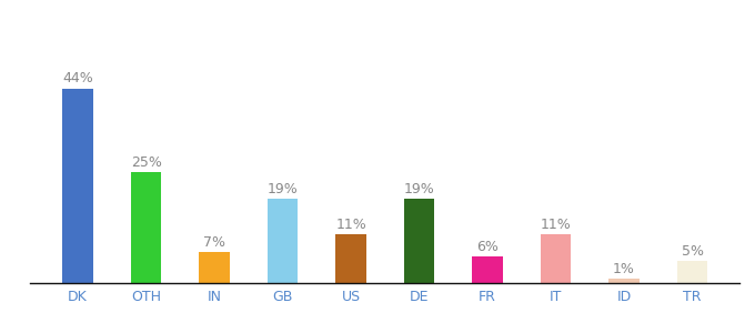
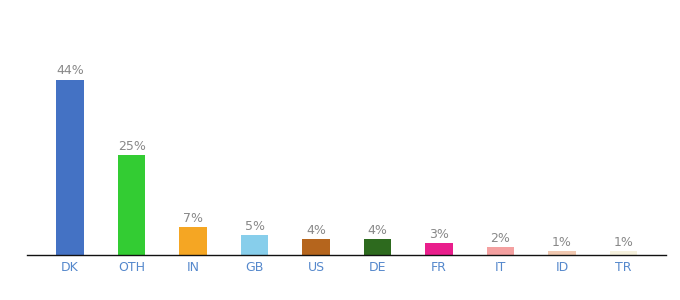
GB: 19% -> 5%
US: 11% -> 4%
DE: 19% -> 4%
FR: 6% -> 3%
IT: 11% -> 2%
TR: 5% -> 1%
